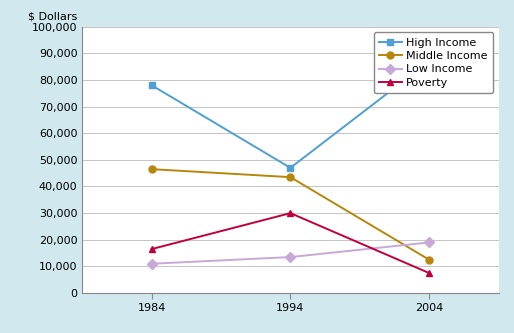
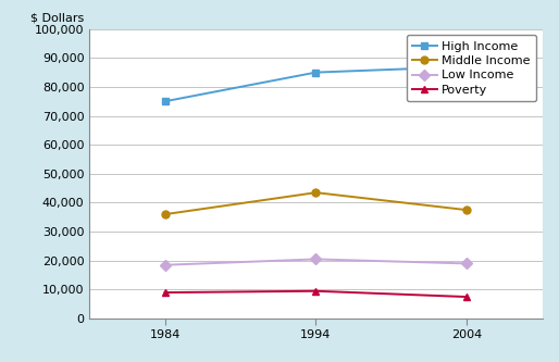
High Income/1984: 78,000 -> 75,000
Middle Income/1984: 46,500 -> 36,000
Low Income/1984: 11,000 -> 18,500
Poverty/1984: 16,500 -> 9,000
High Income/1994: 47,000 -> 85,000
Low Income/1994: 13,500 -> 20,500
Poverty/1994: 30,000 -> 9,500
Middle Income/2004: 12,500 -> 37,500
